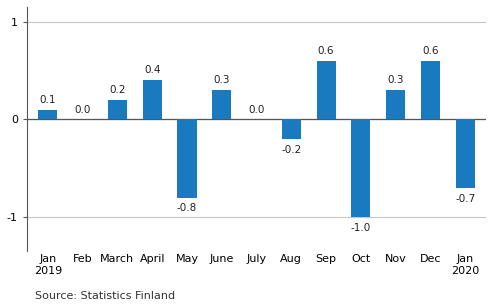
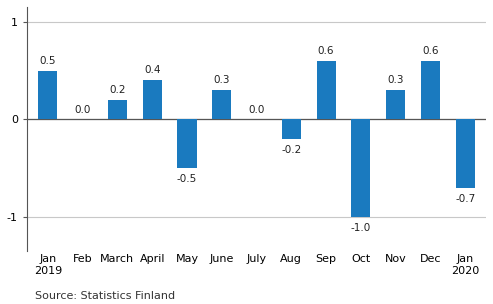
Jan 2019: 0.1 -> 0.5
May: -0.8 -> -0.5
